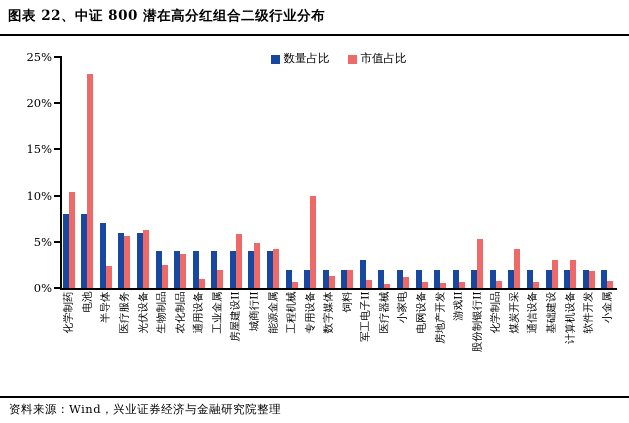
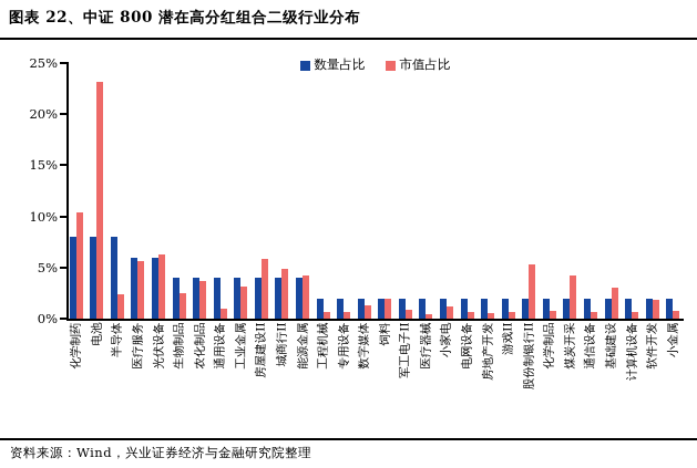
数量占比/半导体: 7% -> 8%
市值占比/工业金属: 2% -> 3%
市值占比/专用设备: 10% -> 1%
数量占比/军工电子II: 3% -> 2%
市值占比/计算机设备: 3% -> 1%
